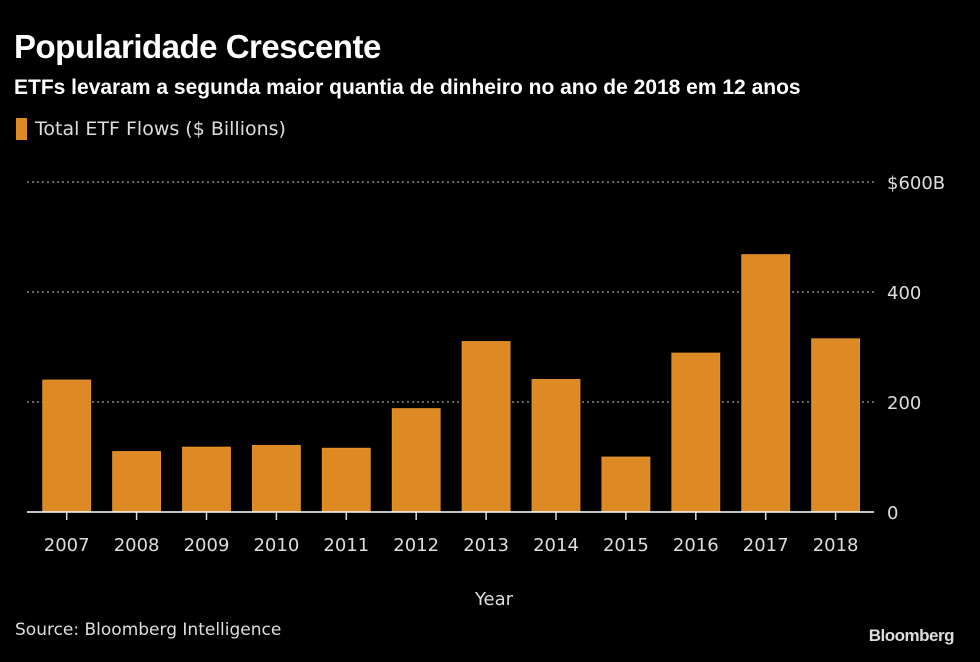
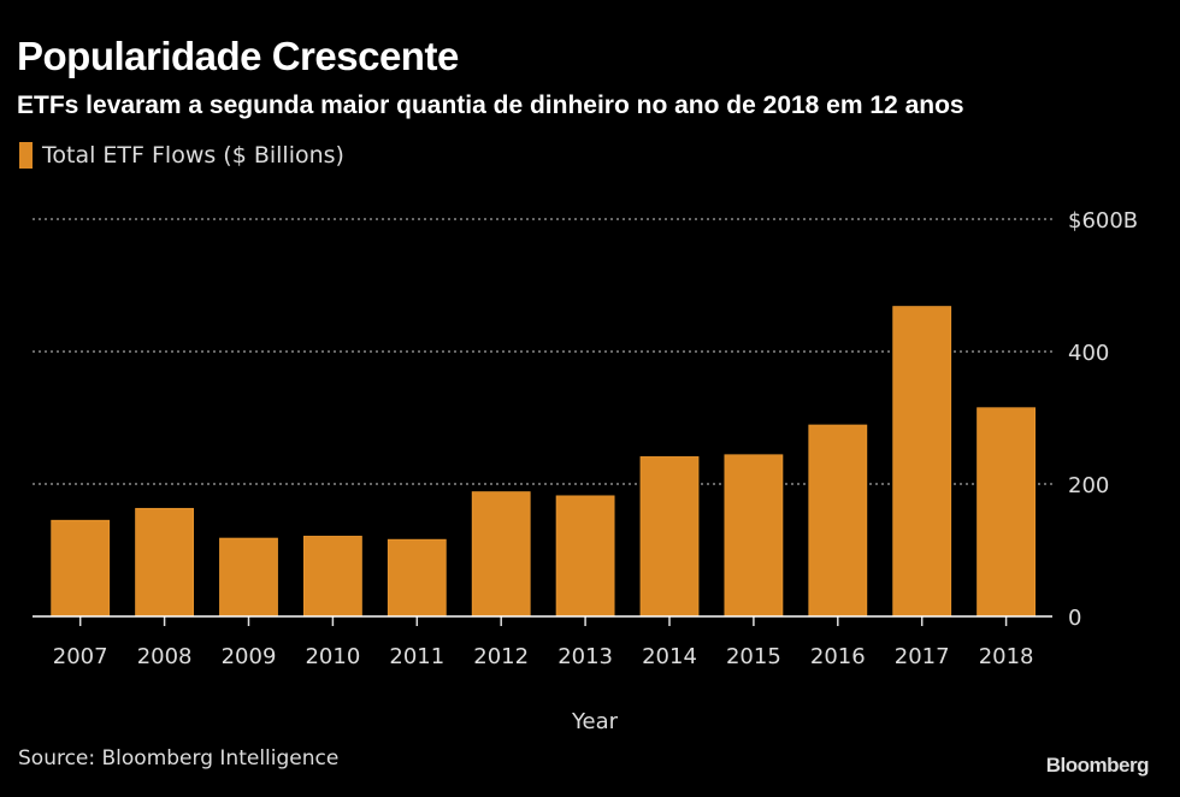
2007: $240B -> $140B
2008: $110B -> $160B
2013: $310B -> $180B
2015: $100B -> $240B
